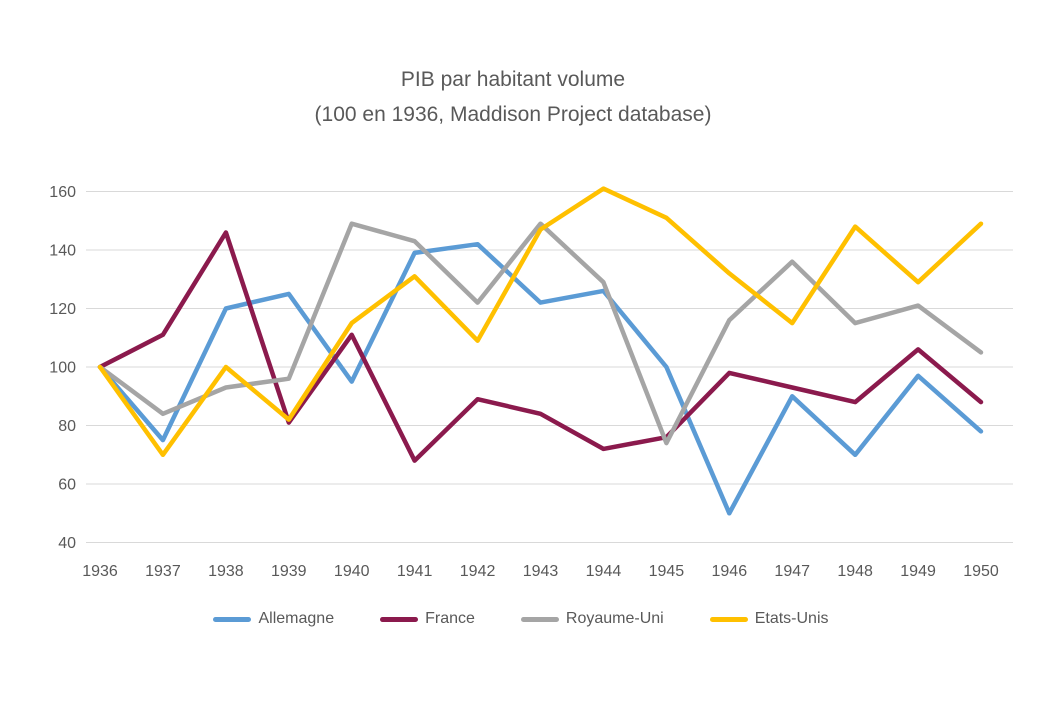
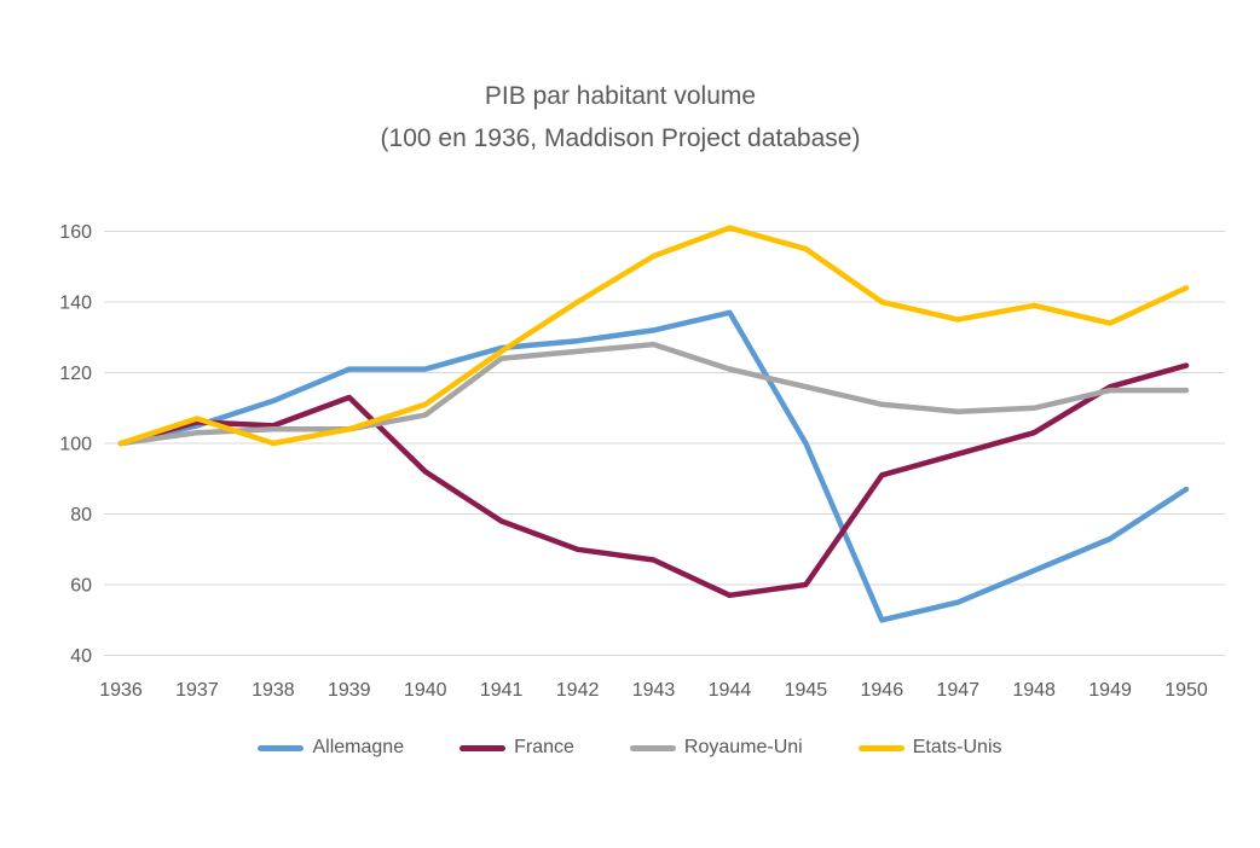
Allemagne/1937: 75 -> 105
France/1937: 111 -> 106
Royaume-Uni/1937: 84 -> 103
Etats-Unis/1937: 70 -> 107
Allemagne/1938: 120 -> 112
France/1938: 146 -> 105
Royaume-Uni/1938: 93 -> 104
Allemagne/1939: 125 -> 121
France/1939: 81 -> 113
Royaume-Uni/1939: 96 -> 104
Etats-Unis/1939: 82 -> 104
Allemagne/1940: 95 -> 121
France/1940: 111 -> 92
Royaume-Uni/1940: 149 -> 108
Etats-Unis/1940: 115 -> 111
Allemagne/1941: 139 -> 127
France/1941: 68 -> 78
Royaume-Uni/1941: 143 -> 124
Etats-Unis/1941: 131 -> 126
Allemagne/1942: 142 -> 129
France/1942: 89 -> 70
Royaume-Uni/1942: 122 -> 126
Etats-Unis/1942: 109 -> 140
Allemagne/1943: 122 -> 132
France/1943: 84 -> 67
Royaume-Uni/1943: 149 -> 128
Etats-Unis/1943: 147 -> 153
Allemagne/1944: 126 -> 137
France/1944: 72 -> 57
Royaume-Uni/1944: 129 -> 121
France/1945: 76 -> 60
Royaume-Uni/1945: 74 -> 116
Etats-Unis/1945: 151 -> 155
France/1946: 98 -> 91
Royaume-Uni/1946: 116 -> 111
Etats-Unis/1946: 132 -> 140
Allemagne/1947: 90 -> 55
France/1947: 93 -> 97
Royaume-Uni/1947: 136 -> 109
Etats-Unis/1947: 115 -> 135
Allemagne/1948: 70 -> 64
France/1948: 88 -> 103
Royaume-Uni/1948: 115 -> 110
Etats-Unis/1948: 148 -> 139
Allemagne/1949: 97 -> 73
France/1949: 106 -> 116
Royaume-Uni/1949: 121 -> 115
Etats-Unis/1949: 129 -> 134
Allemagne/1950: 78 -> 87
France/1950: 88 -> 122
Royaume-Uni/1950: 105 -> 115
Etats-Unis/1950: 149 -> 144
